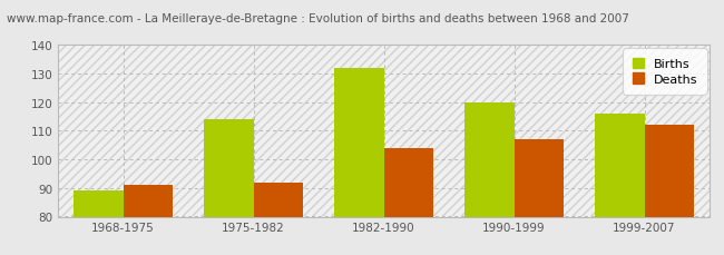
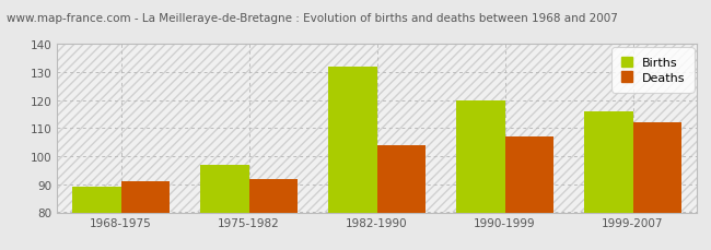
Births/1975-1982: 114 -> 97
